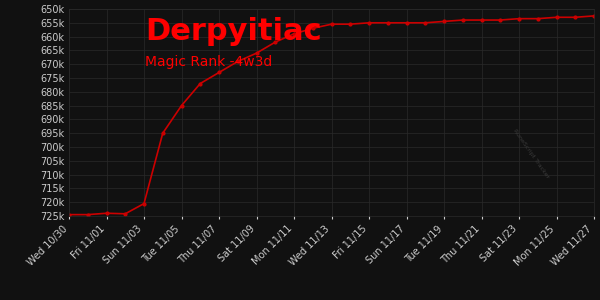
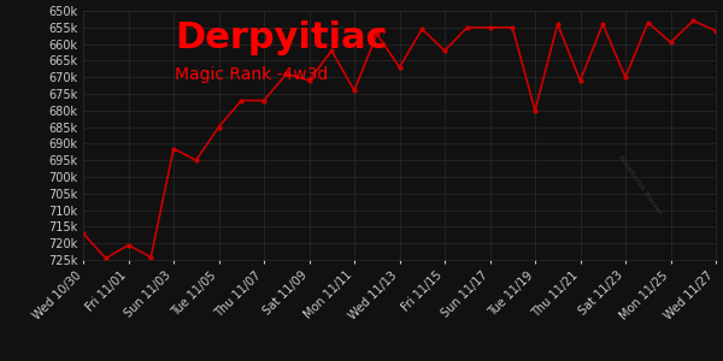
Wed 10/30: 724.5k -> 717.0k
Fri 11/01: 724.0k -> 720.5k
Sun 11/03: 720.5k -> 691.5k
Thu 11/07: 673.0k -> 677.0k
Sat 11/09: 666.0k -> 671.0k
Mon 11/11: 659.0k -> 674.0k
Wed 11/13: 655.5k -> 667.0k
Fri 11/15: 655.0k -> 662.0k
Tue 11/19: 654.5k -> 680.0k
Thu 11/21: 654.0k -> 671.0k
Sat 11/23: 653.5k -> 670.0k
Mon 11/25: 653.0k -> 659.5k
Wed 11/27: 652.5k -> 656.0k
